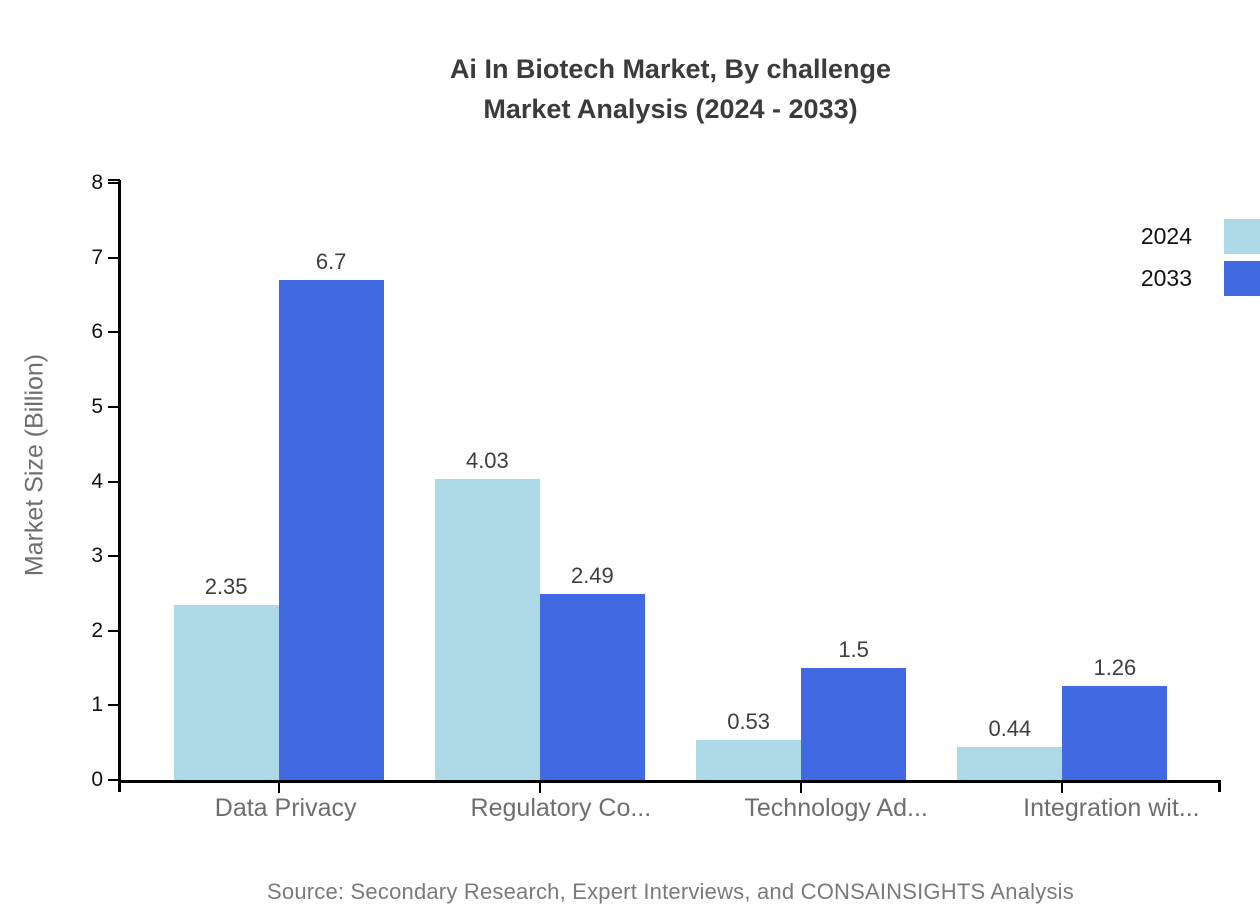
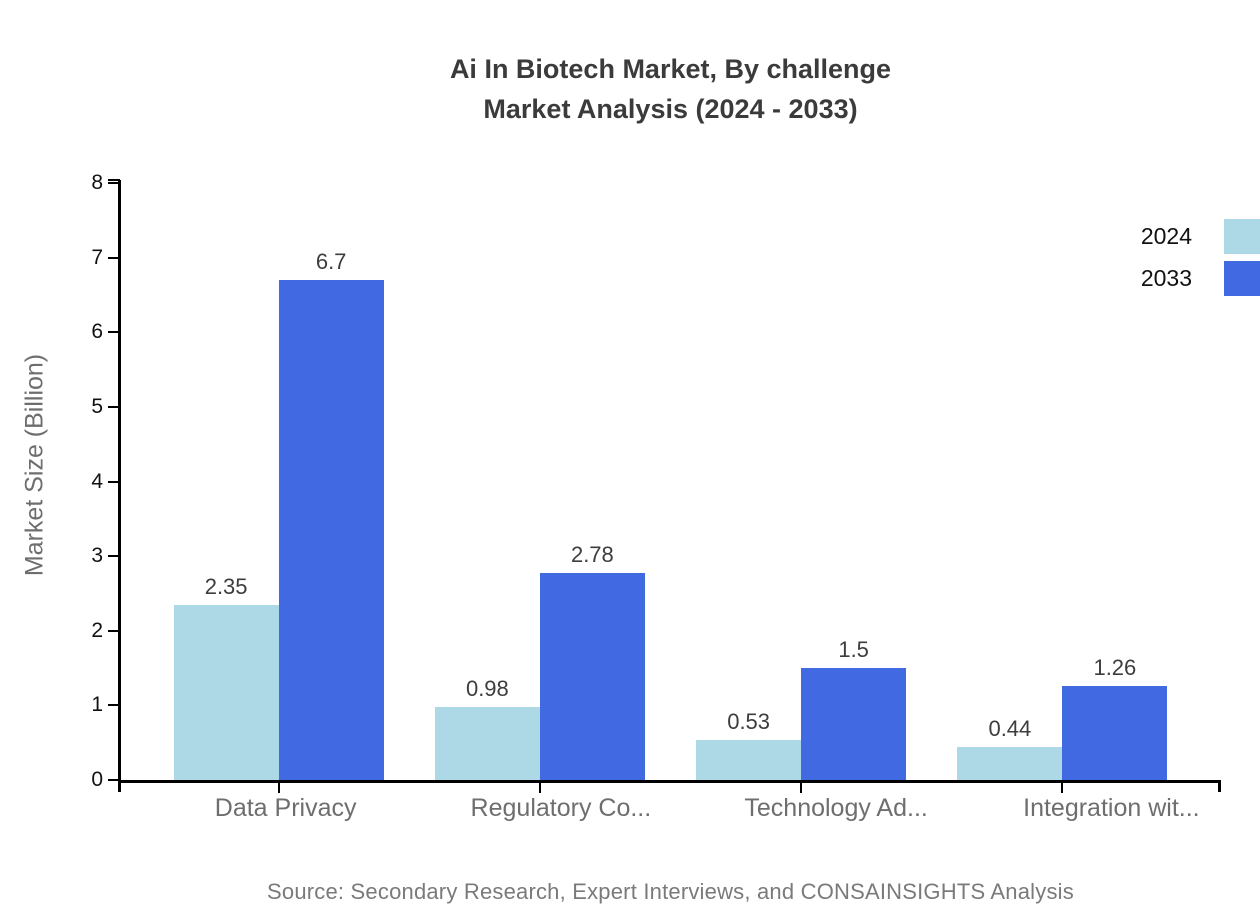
2024/Regulatory Co...: 4.03 -> 0.98
2033/Regulatory Co...: 2.49 -> 2.78
